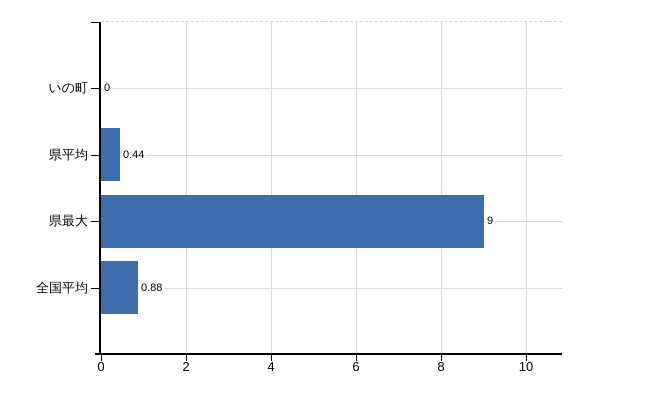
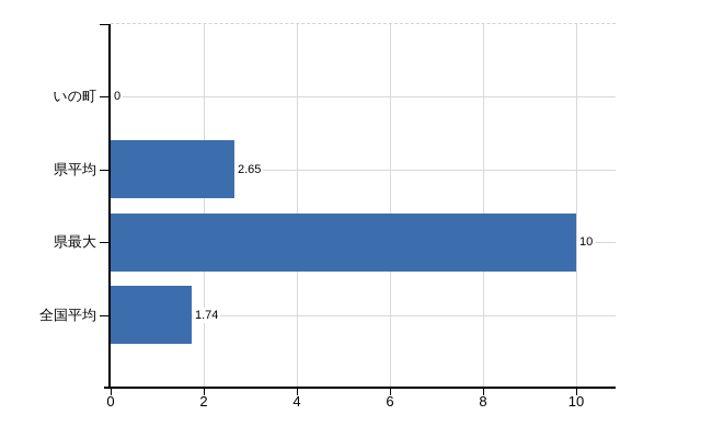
県平均: 0.44 -> 2.65
県最大: 9 -> 10
全国平均: 0.88 -> 1.74
